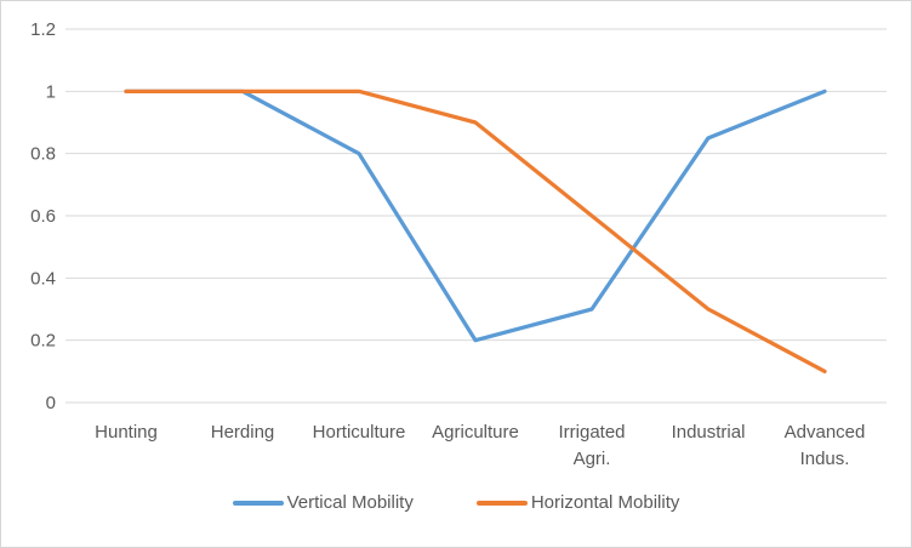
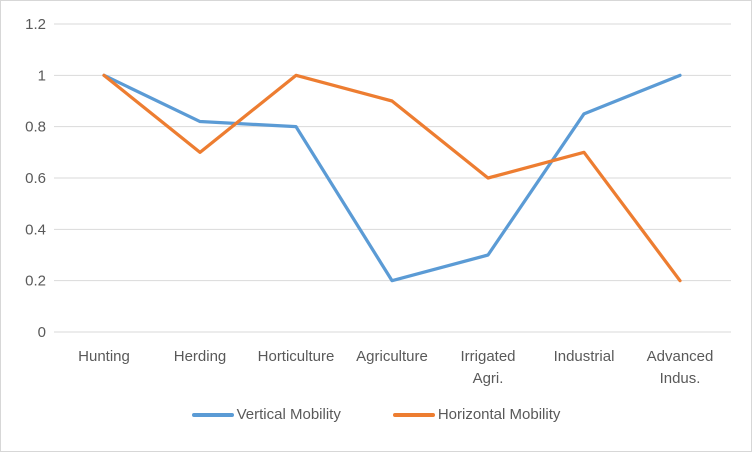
Vertical Mobility/Herding: 1.00 -> 0.82
Horizontal Mobility/Herding: 1.0 -> 0.7
Horizontal Mobility/Industrial: 0.3 -> 0.7
Horizontal Mobility/Advanced Indus.: 0.1 -> 0.2
